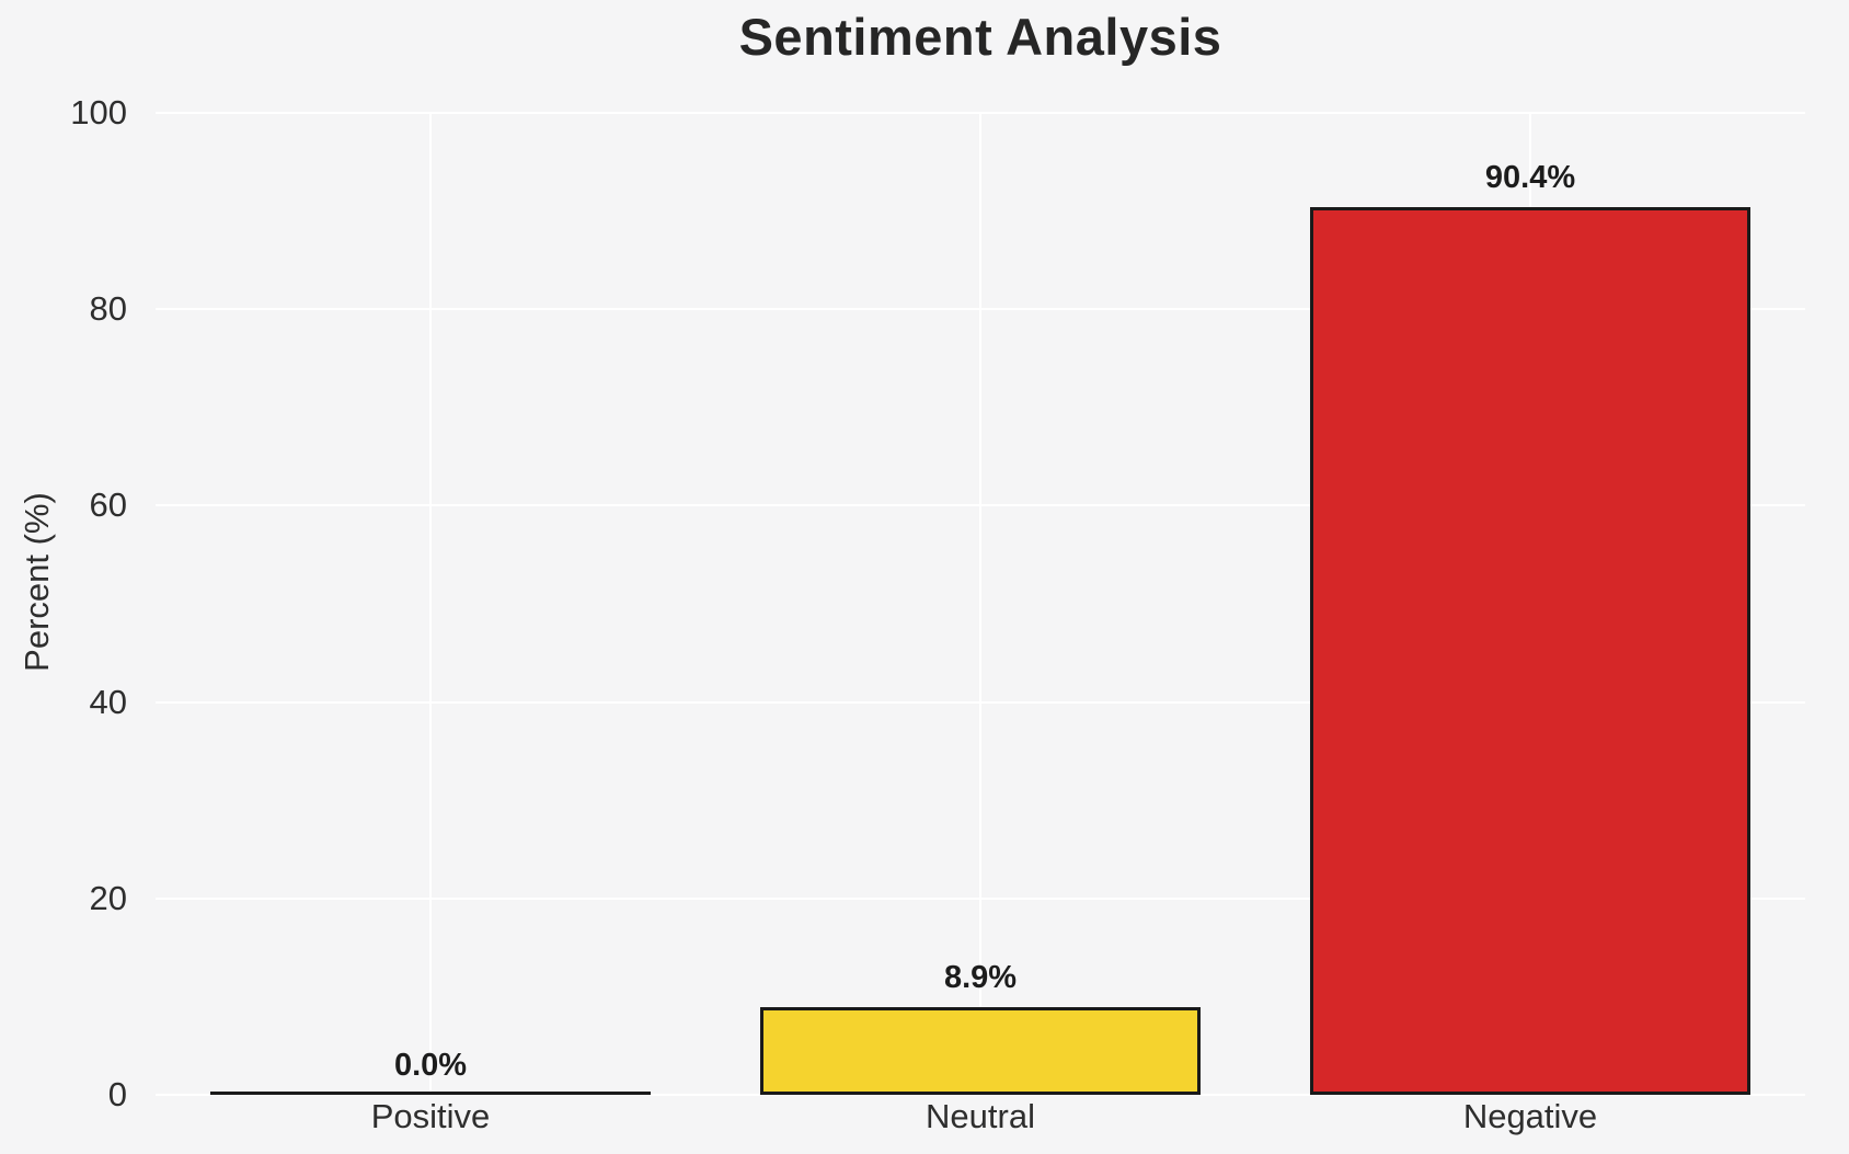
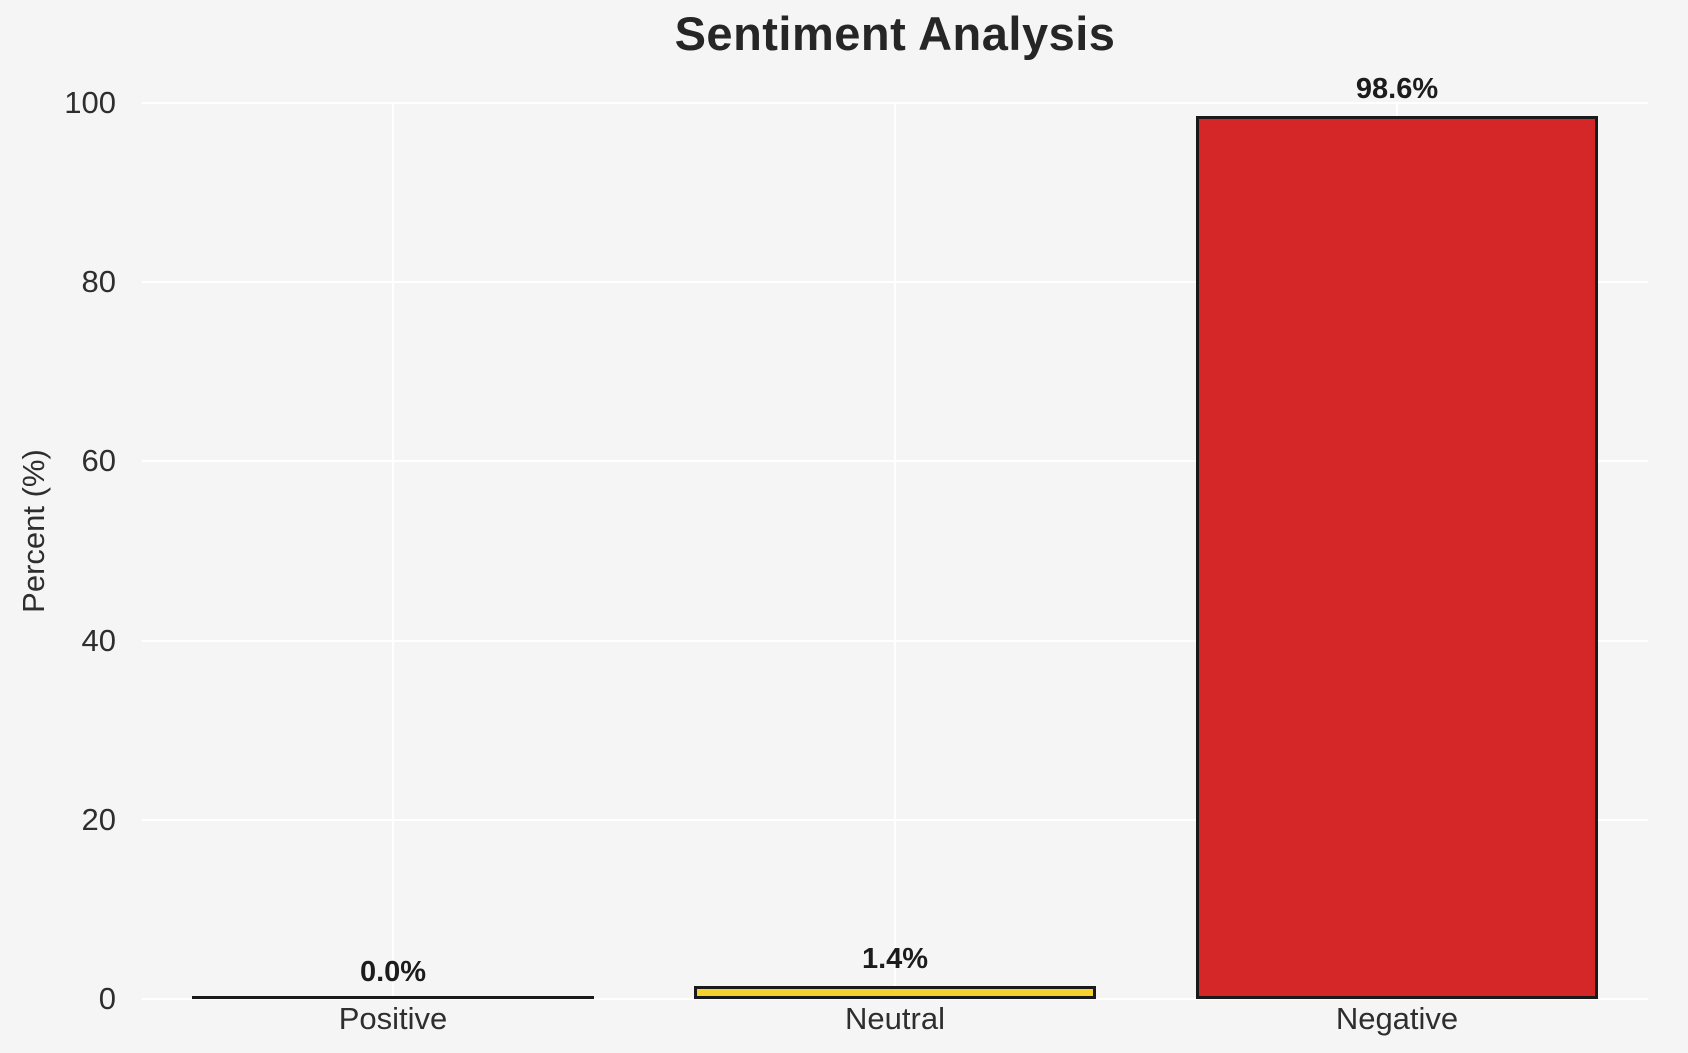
Neutral: 8.9% -> 1.4%
Negative: 90.4% -> 98.6%
